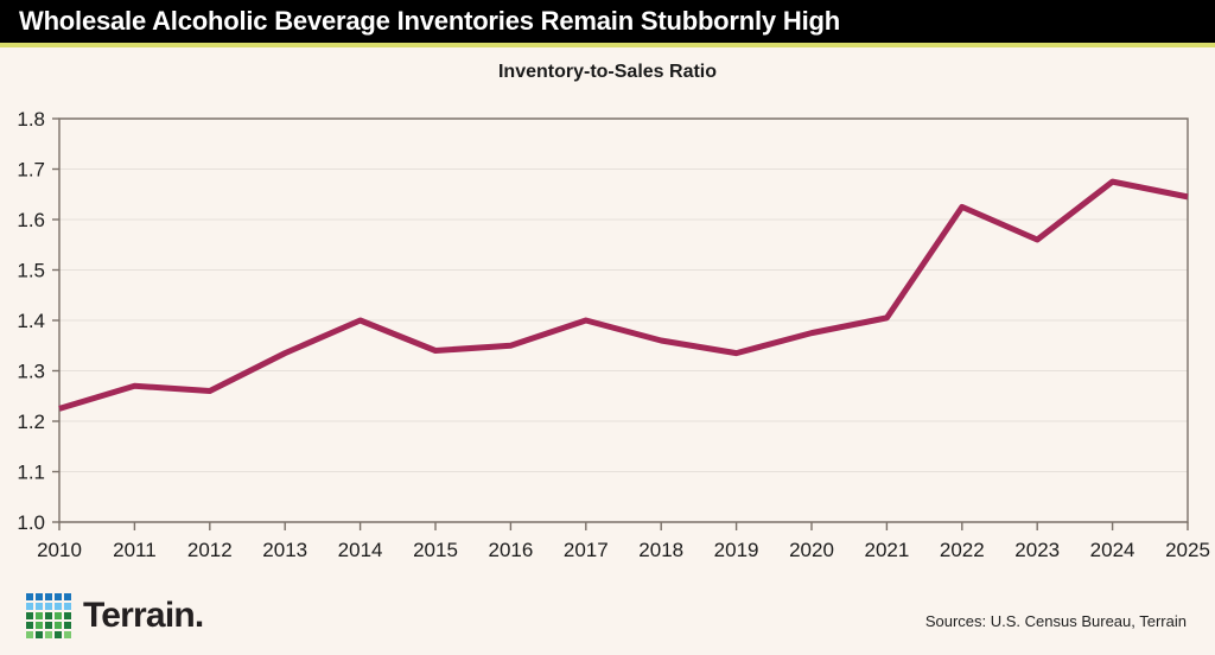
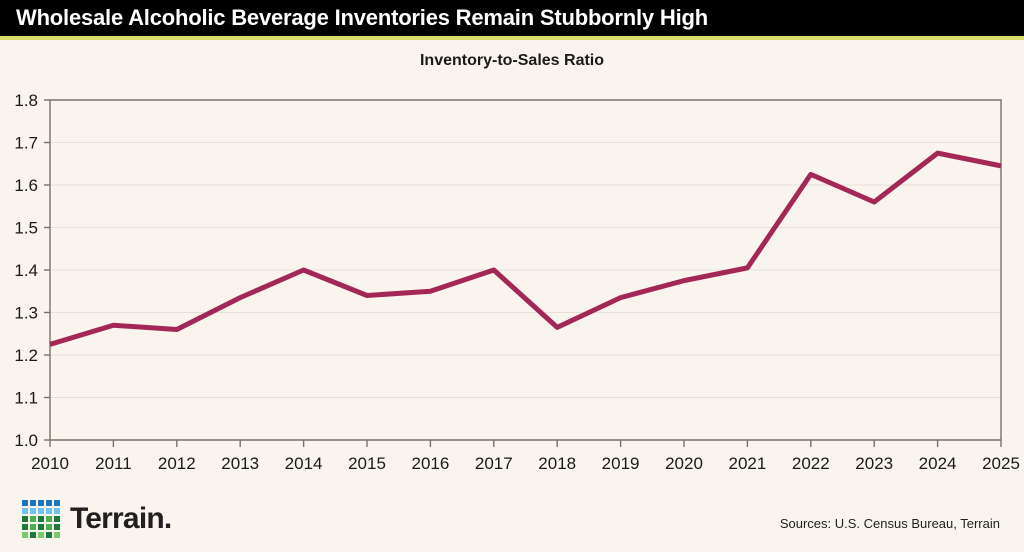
2018: 1.36 -> 1.26
